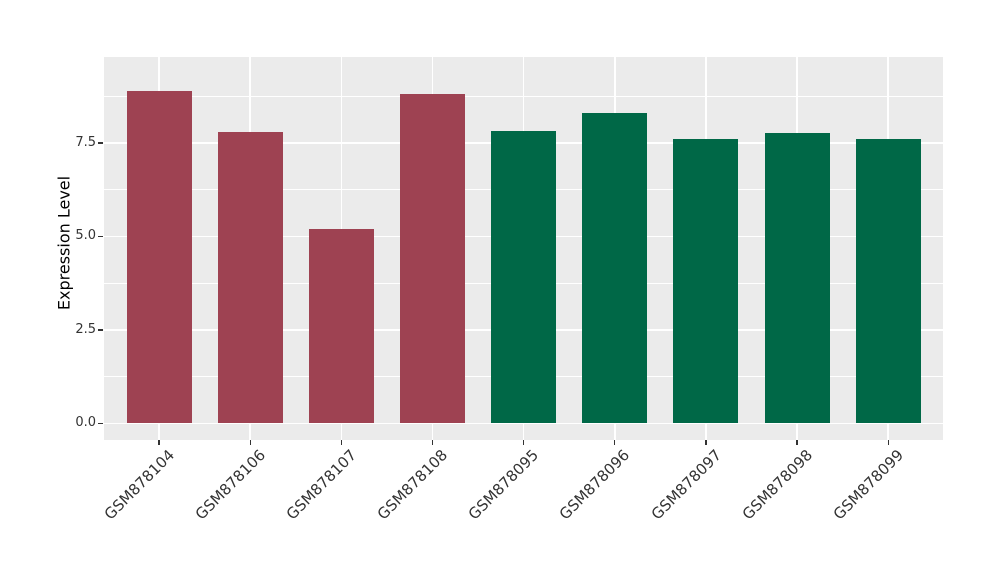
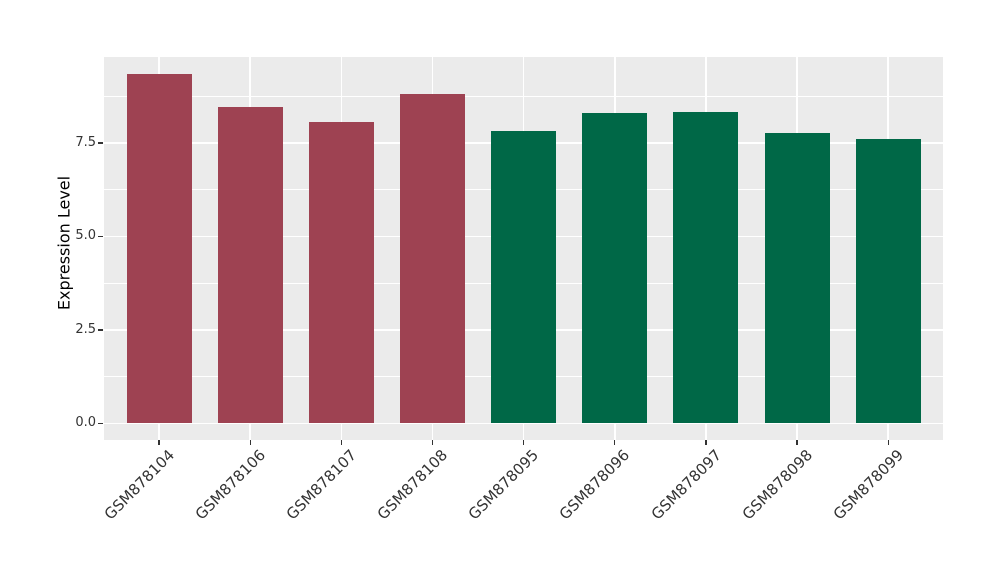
GSM878104: 8.9 -> 9.3
GSM878106: 7.8 -> 8.5
GSM878107: 5.2 -> 8.1
GSM878097: 7.6 -> 8.3
